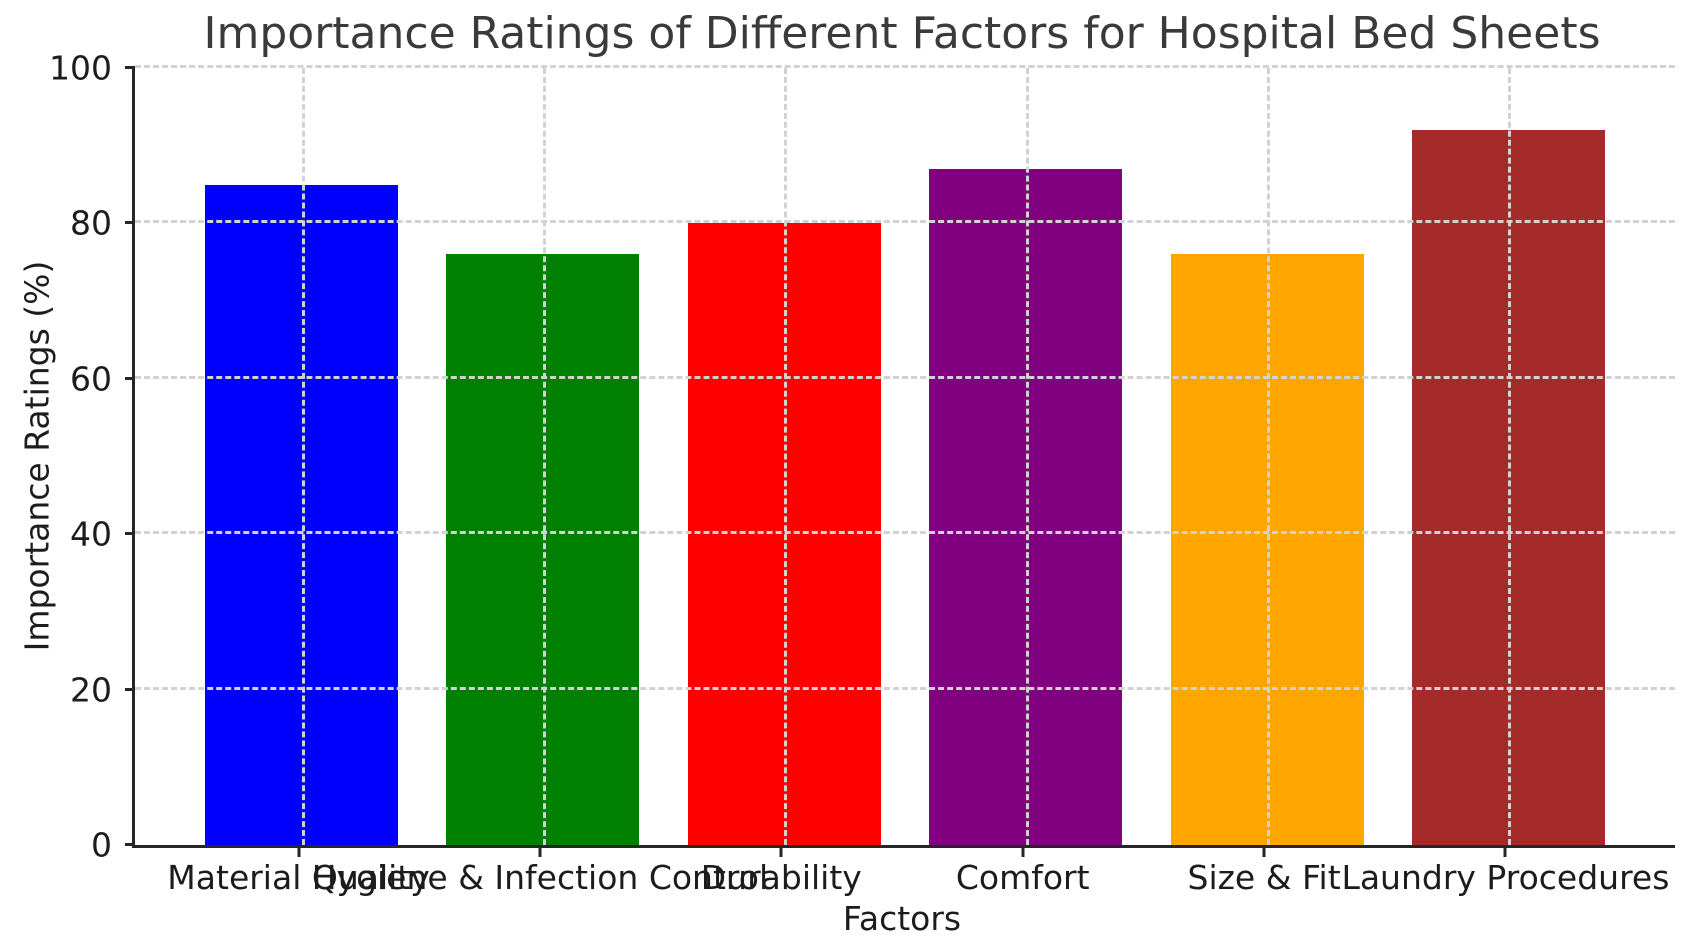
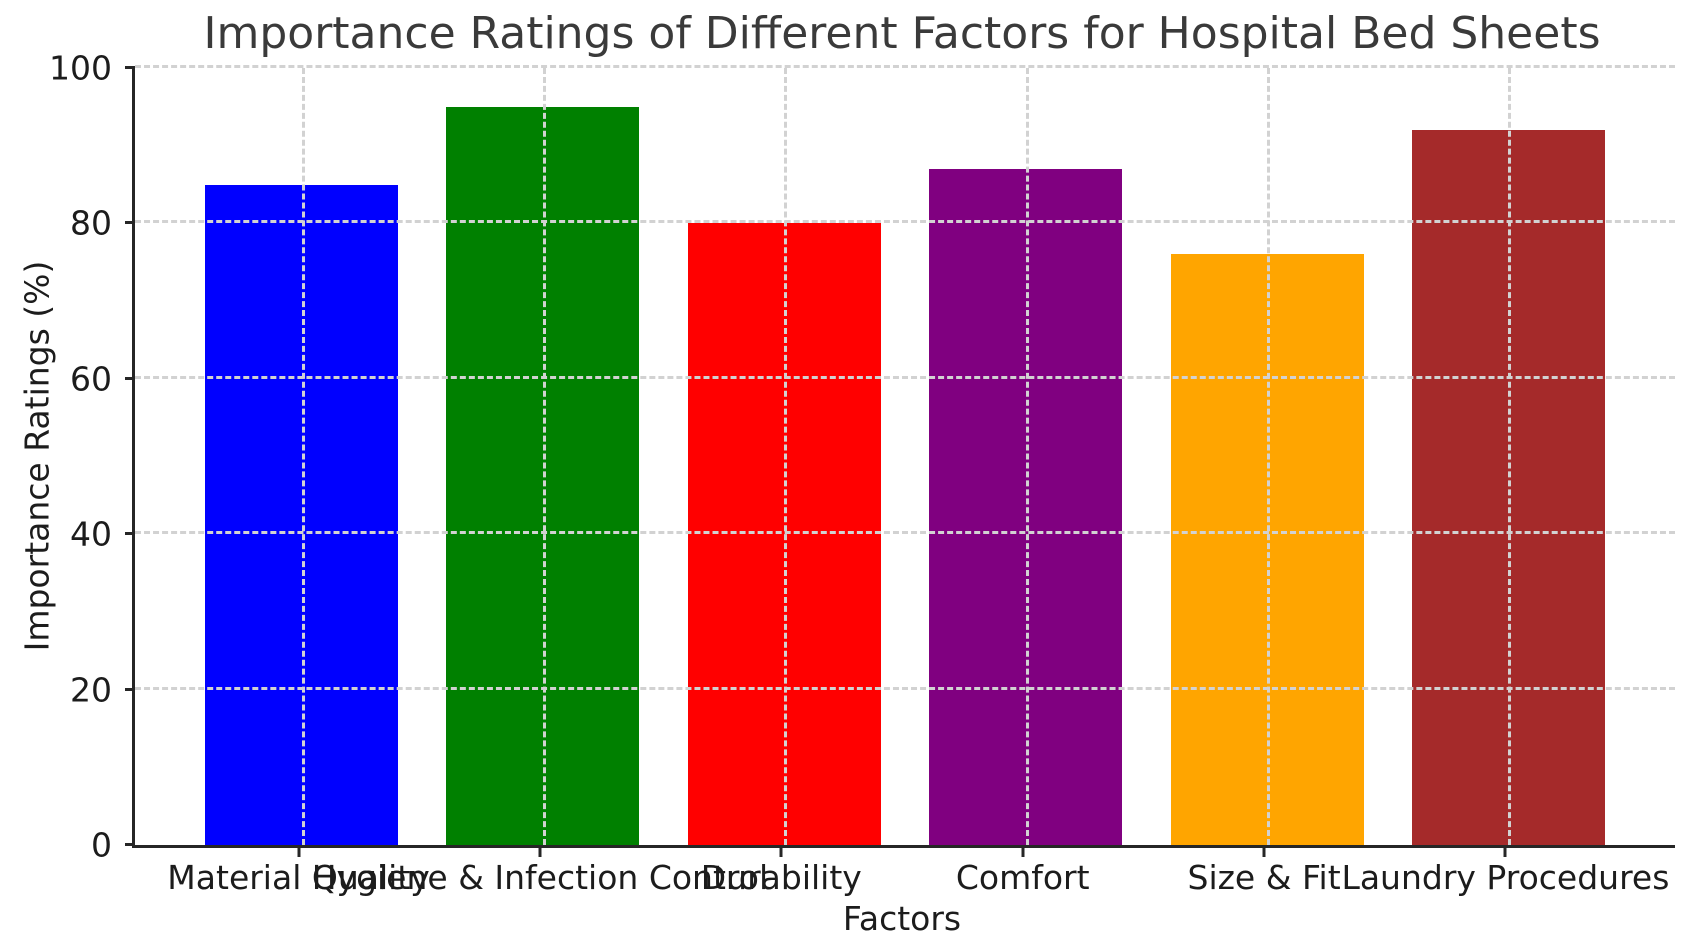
Hygiene & Infection Control: 76 -> 95
